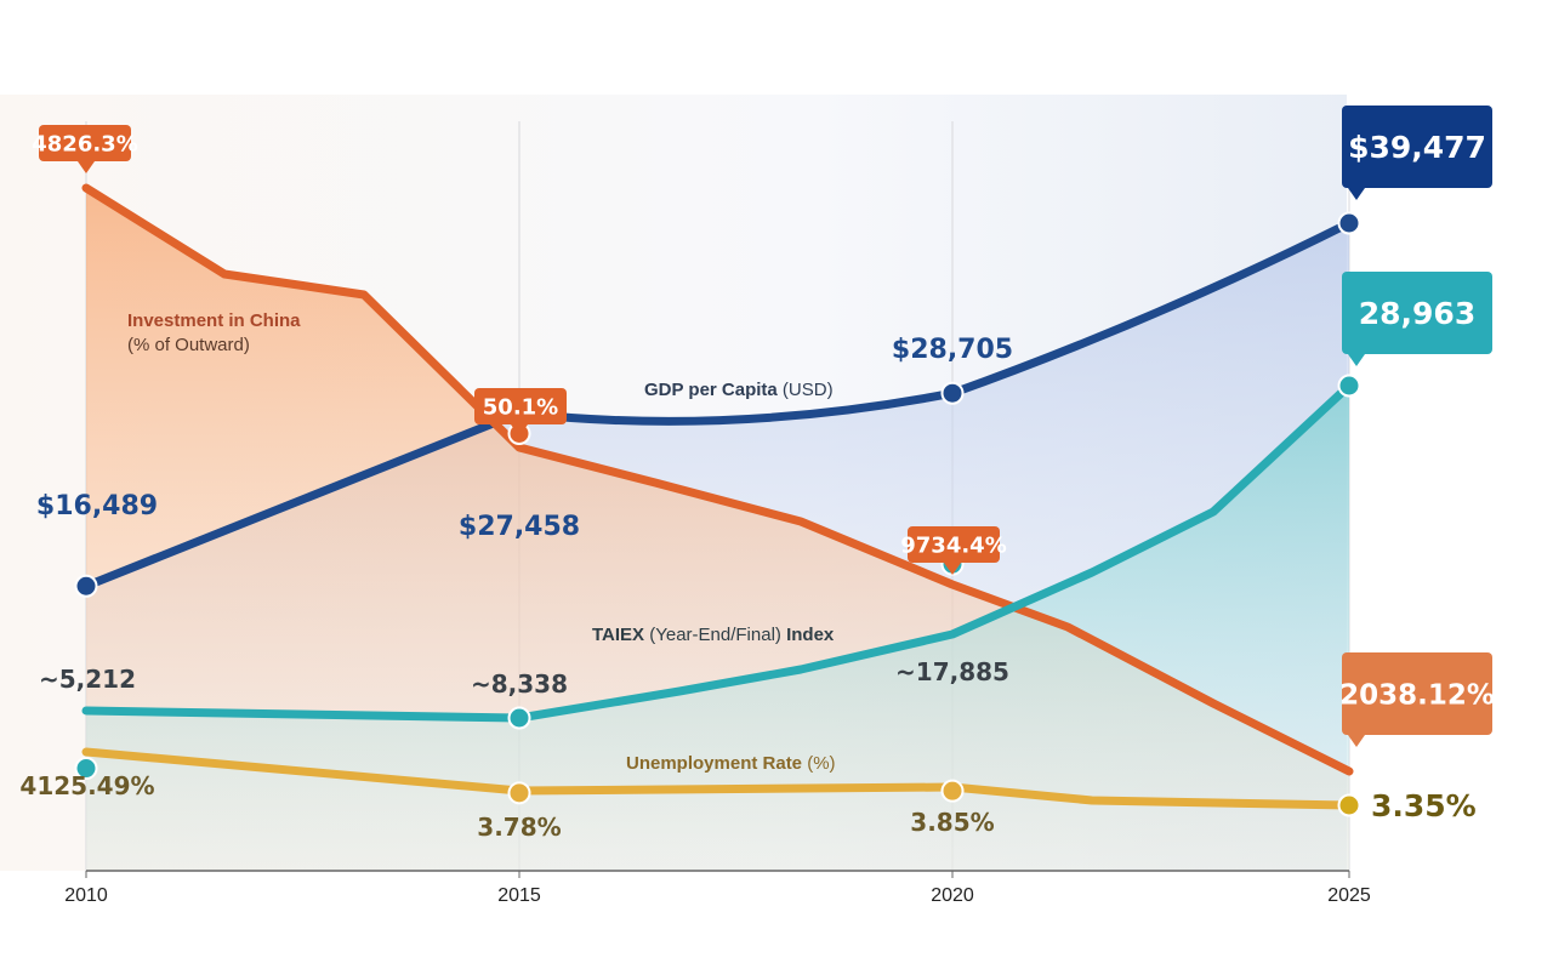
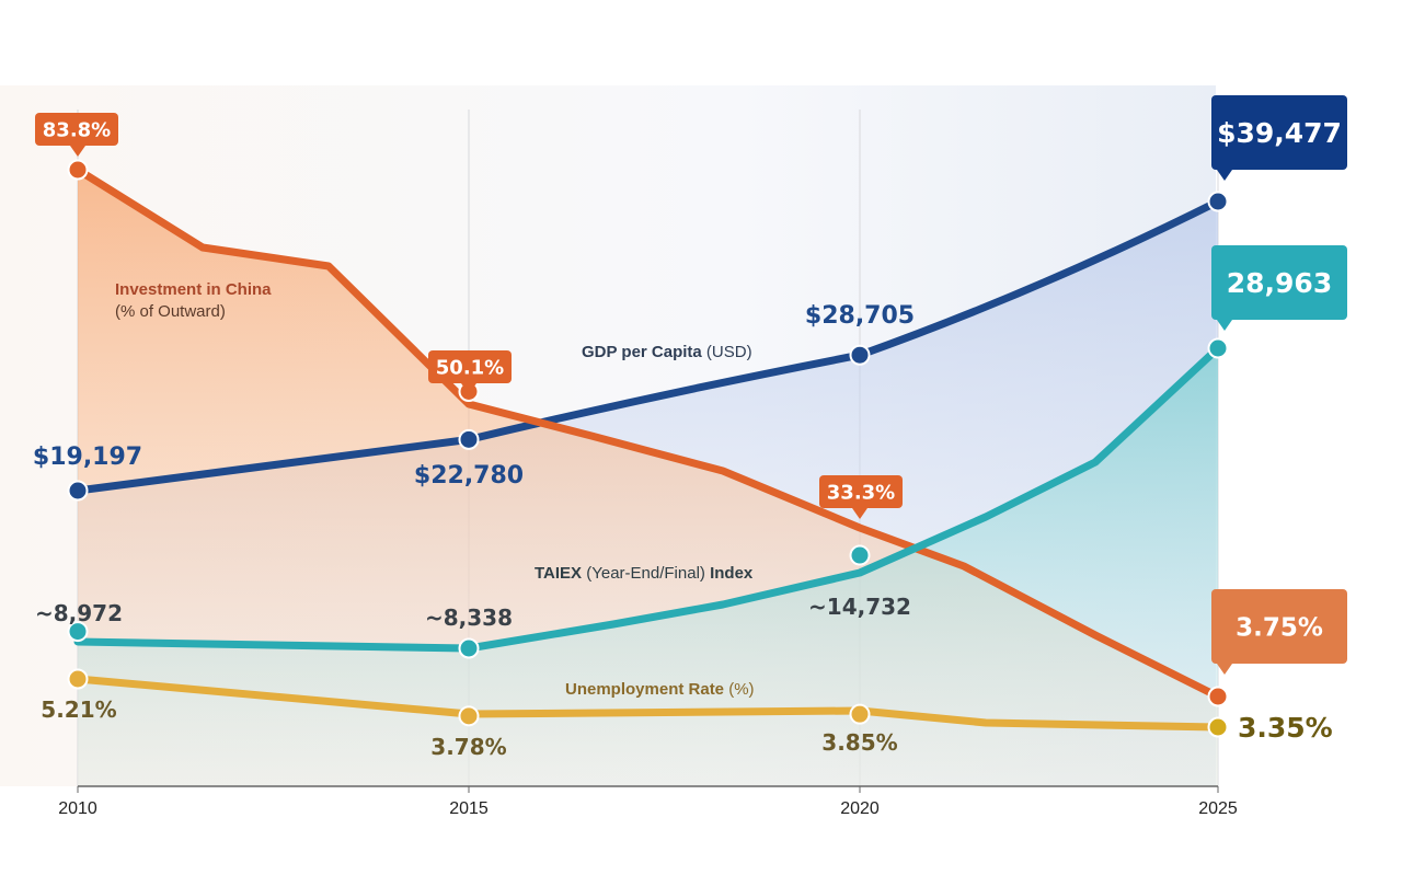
Investment in China/2010: 4826.3% -> 83.8%
GDP per Capita/2010: $16,489 -> $19,197
TAIEX/2010: 5,212 -> 8,972
Unemployment Rate/2010: 4125.49% -> 5.21%
GDP per Capita/2015: $27,458 -> $22,780
Investment in China/2020: 9734.4% -> 33.3%
TAIEX/2020: 17,885 -> 14,732
Investment in China/2025: 2038.12% -> 3.75%
